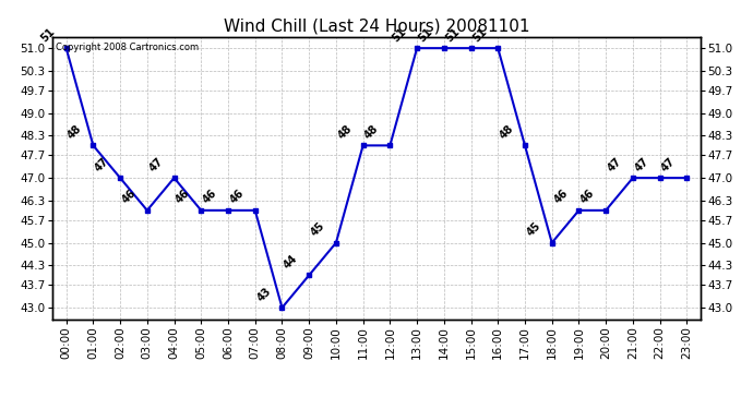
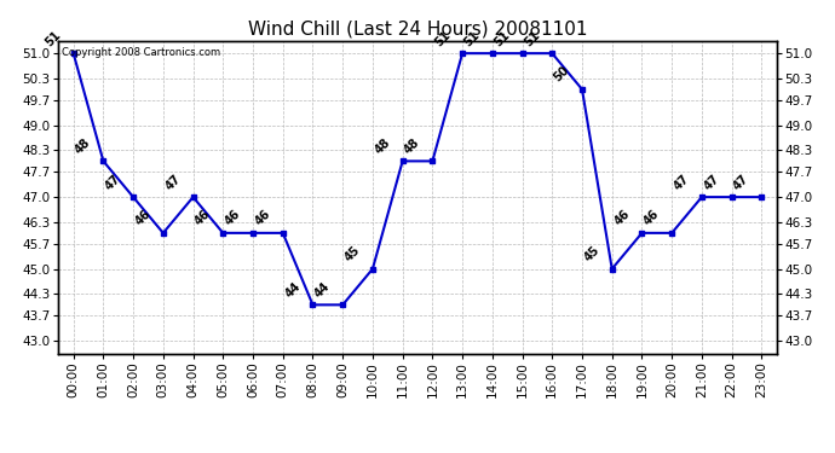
08:00: 43 -> 44
17:00: 48 -> 50
